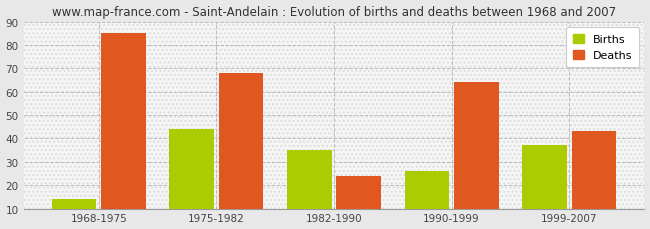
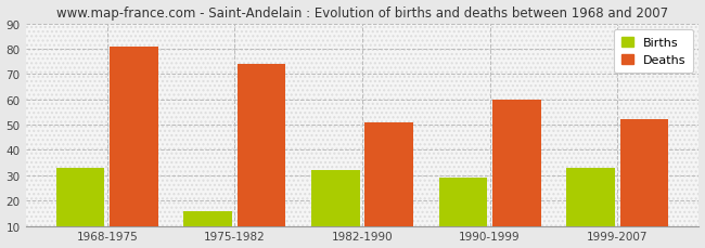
Births/1968-1975: 14 -> 33
Deaths/1968-1975: 85 -> 81
Births/1975-1982: 44 -> 16
Deaths/1975-1982: 68 -> 74
Births/1982-1990: 35 -> 32
Deaths/1982-1990: 24 -> 51
Births/1990-1999: 26 -> 29
Deaths/1990-1999: 64 -> 60
Births/1999-2007: 37 -> 33
Deaths/1999-2007: 43 -> 52
